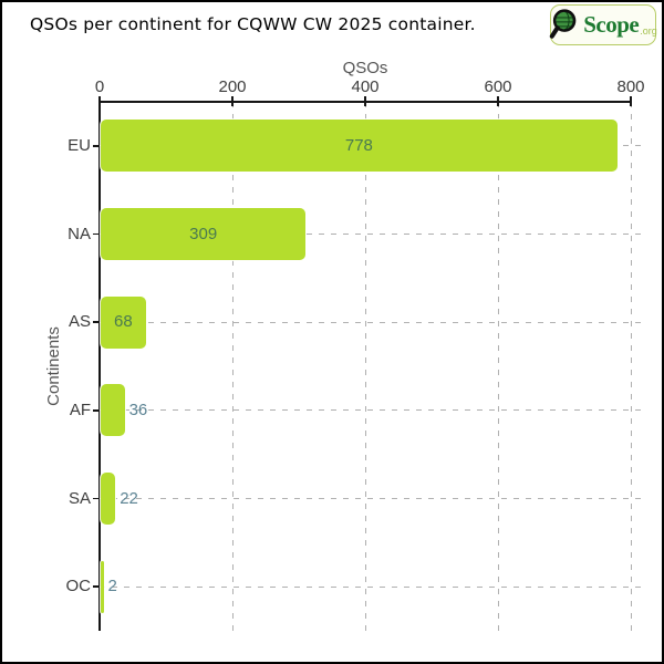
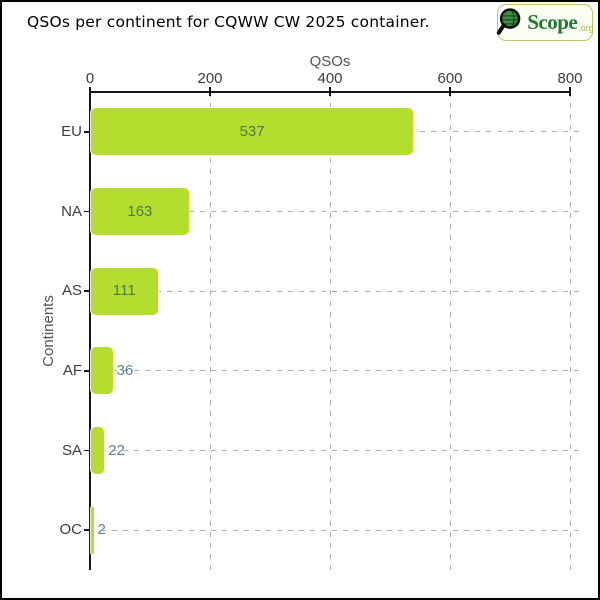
EU: 778 -> 537
NA: 309 -> 163
AS: 68 -> 111
